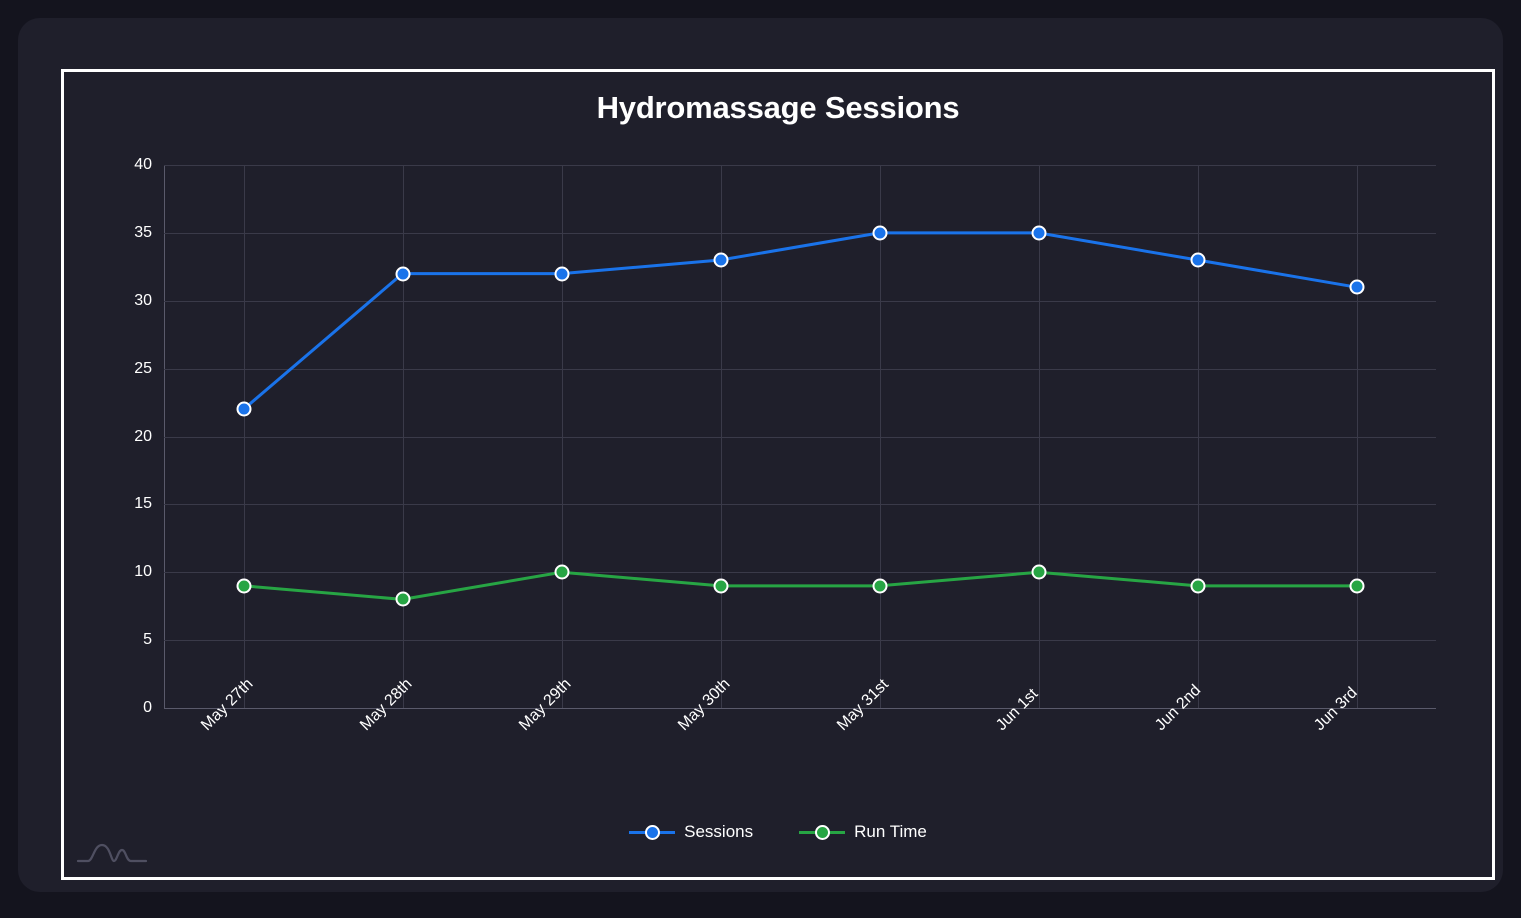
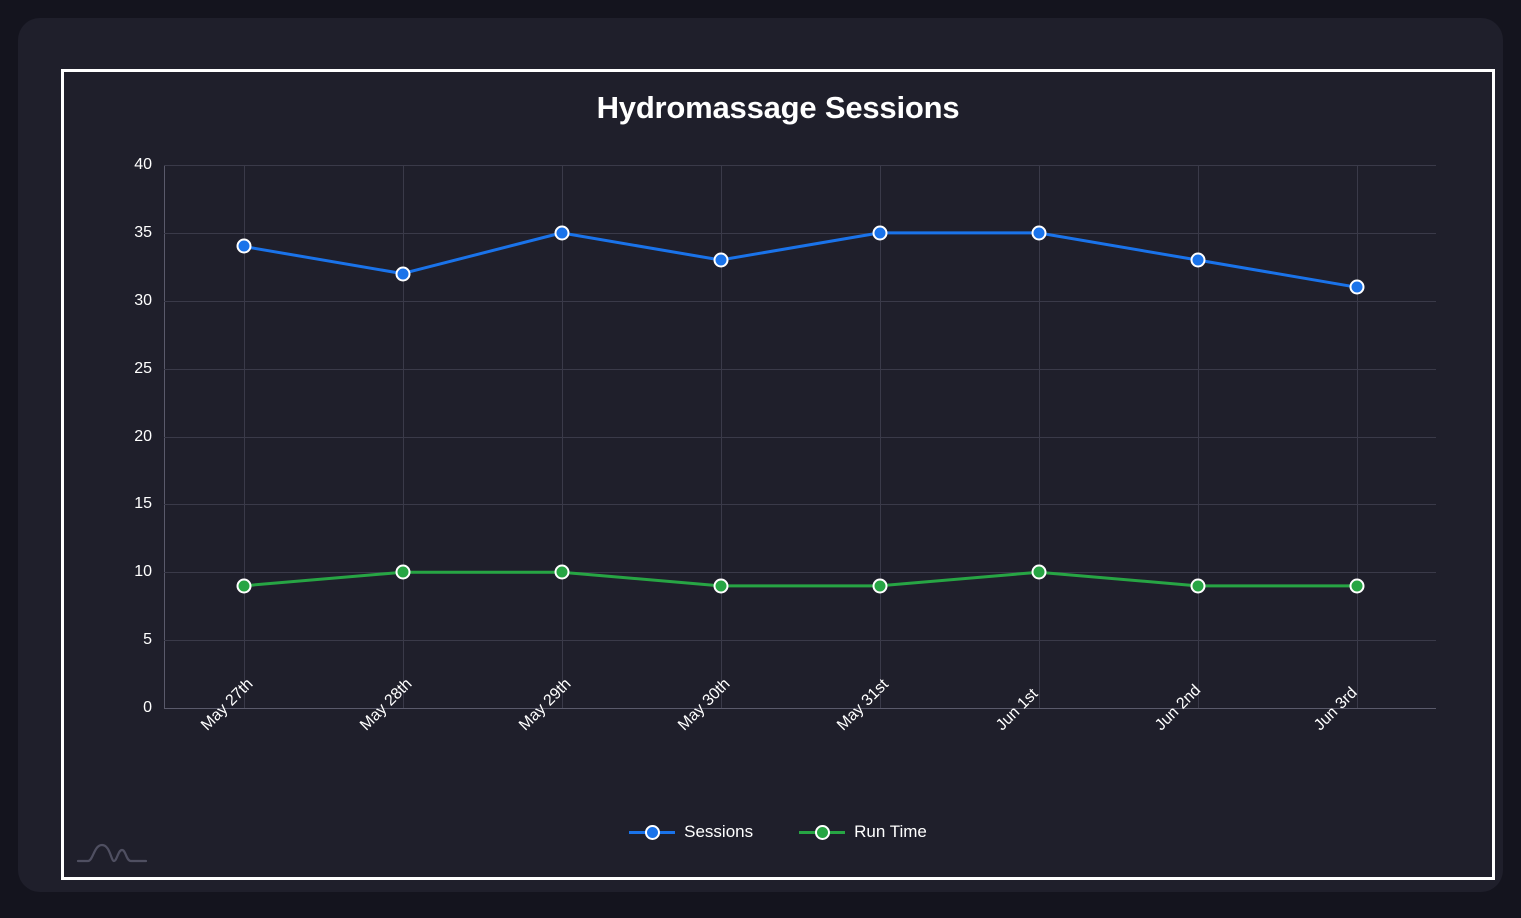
Sessions/May 27th: 22 -> 34
Run Time/May 28th: 8 -> 10
Sessions/May 29th: 32 -> 35
